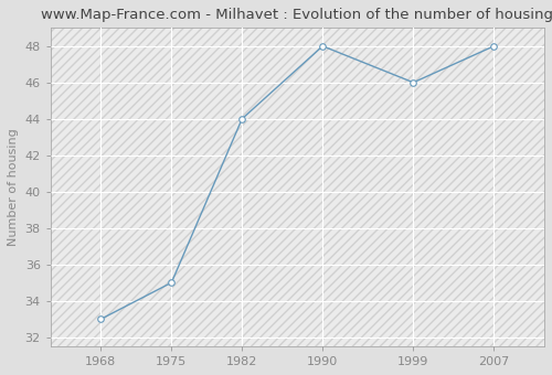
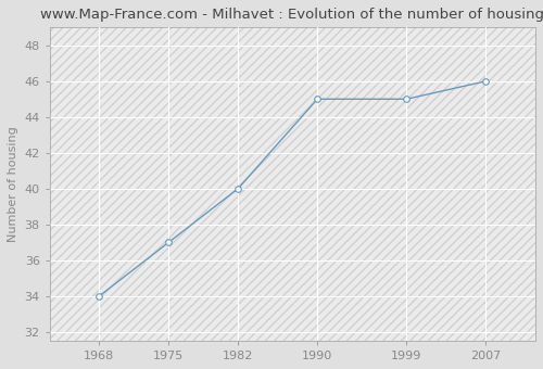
1968: 33 -> 34
1975: 35 -> 37
1982: 44 -> 40
1990: 48 -> 45
1999: 46 -> 45
2007: 48 -> 46
